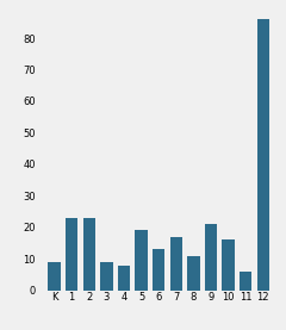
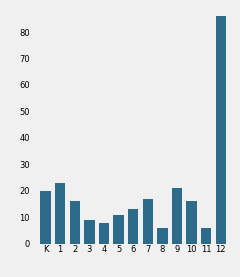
K: 9 -> 20
2: 23 -> 16
5: 19 -> 11
8: 11 -> 6
